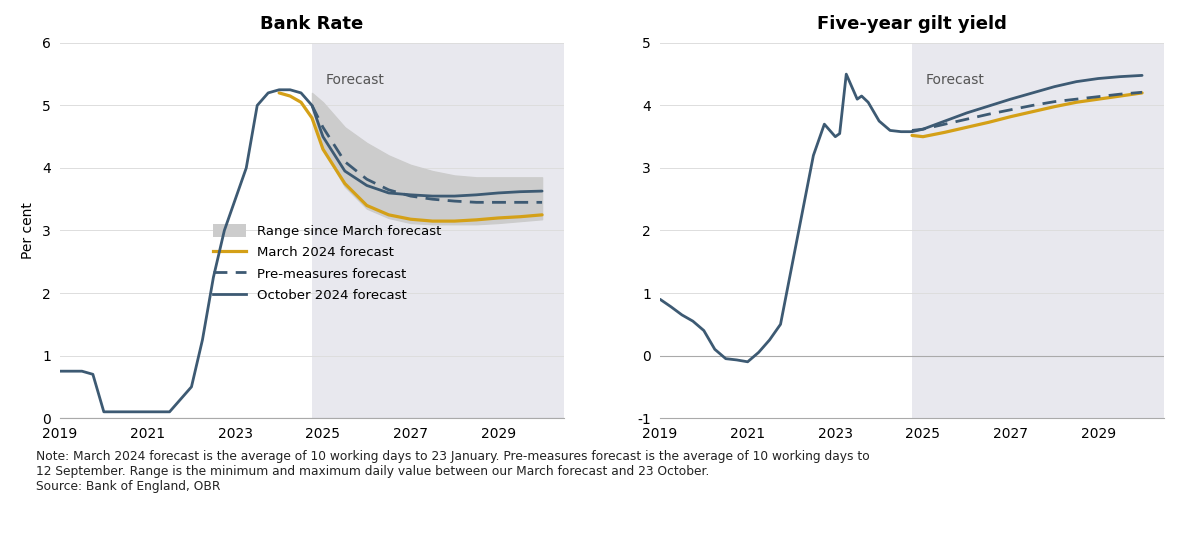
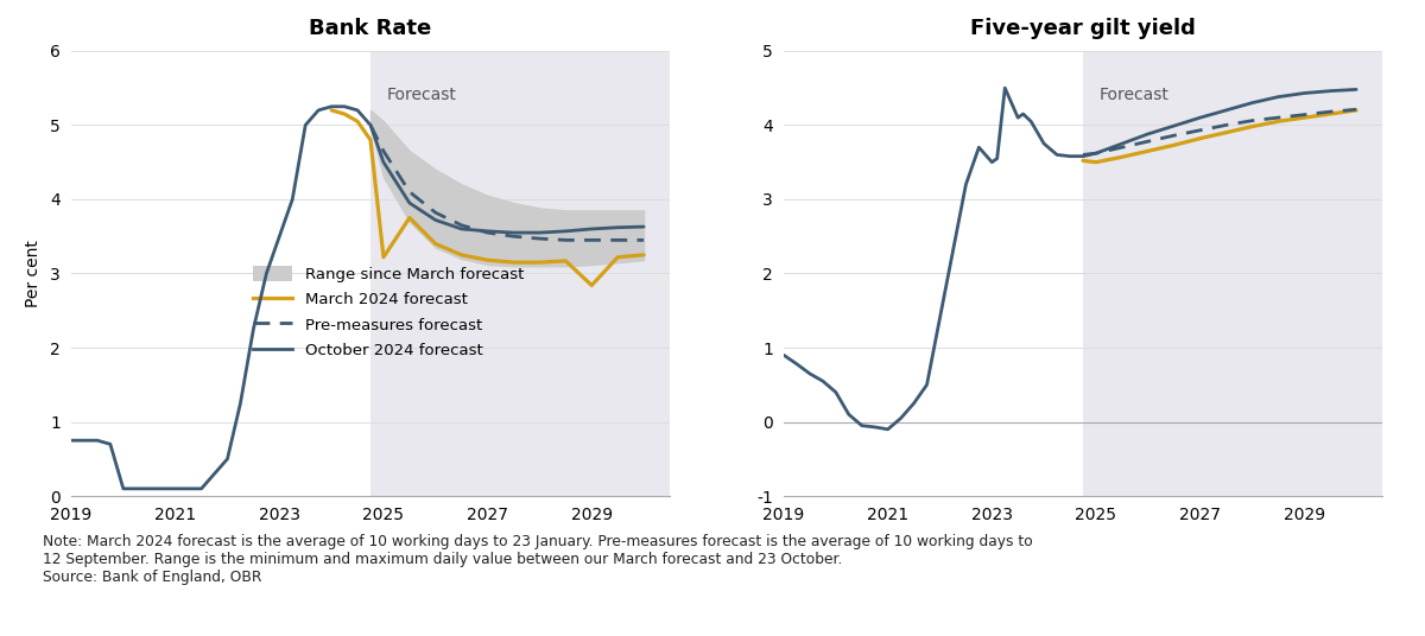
Bank Rate/March 2024 forecast/2025: 4.30 -> 3.22
Bank Rate/March 2024 forecast/2029: 3.20 -> 2.84
